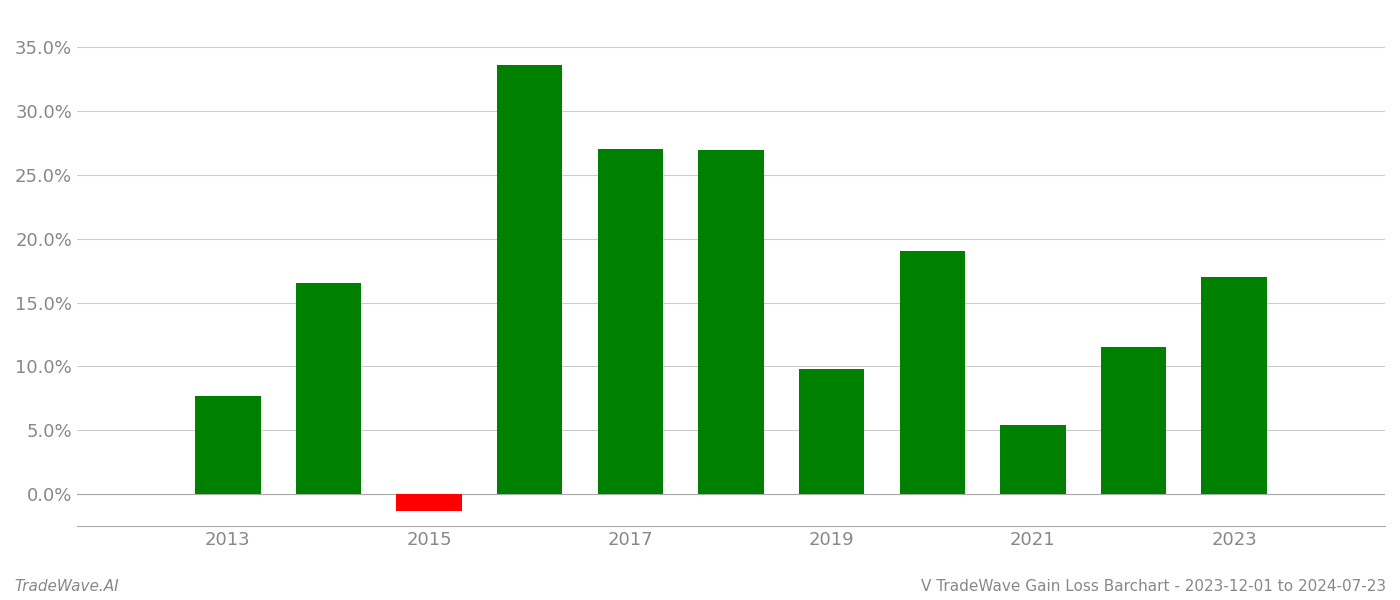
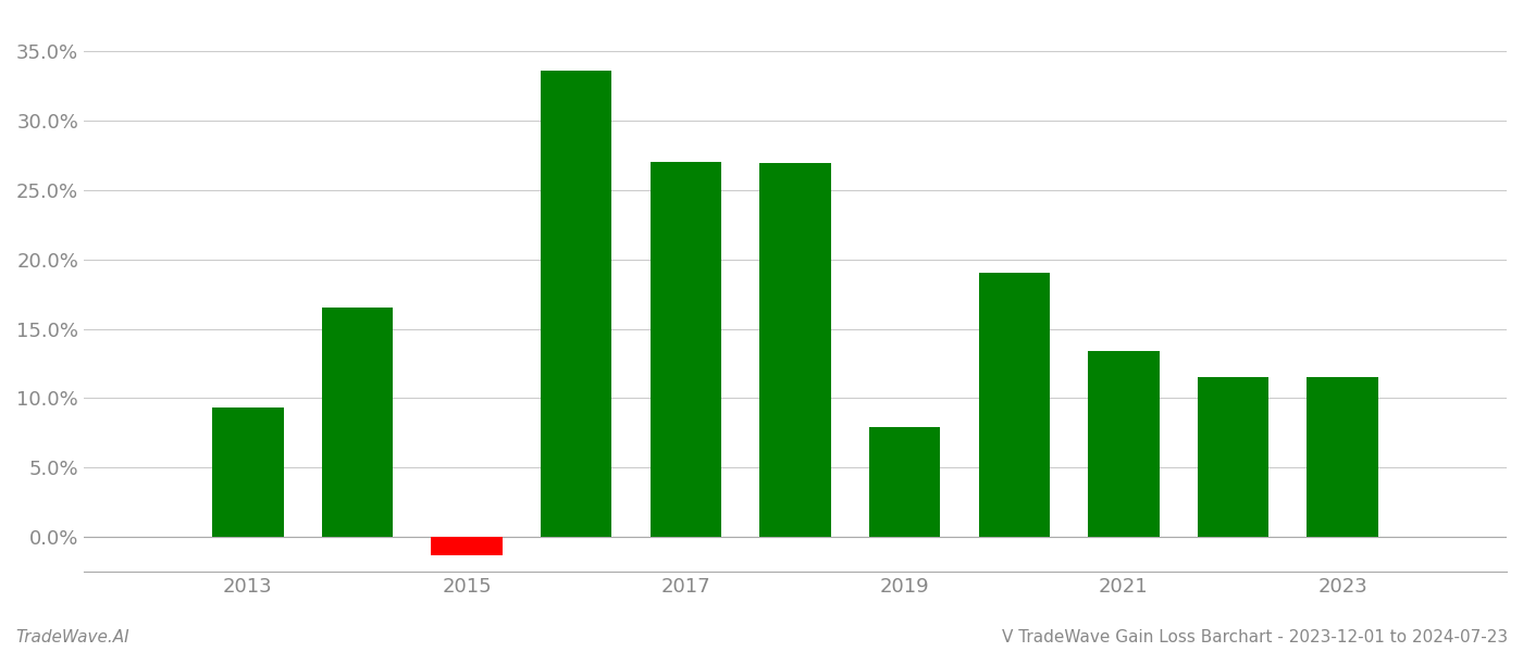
2013: 7.7% -> 9.3%
2019: 9.8% -> 7.9%
2021: 5.4% -> 13.4%
2023: 17.0% -> 11.5%
